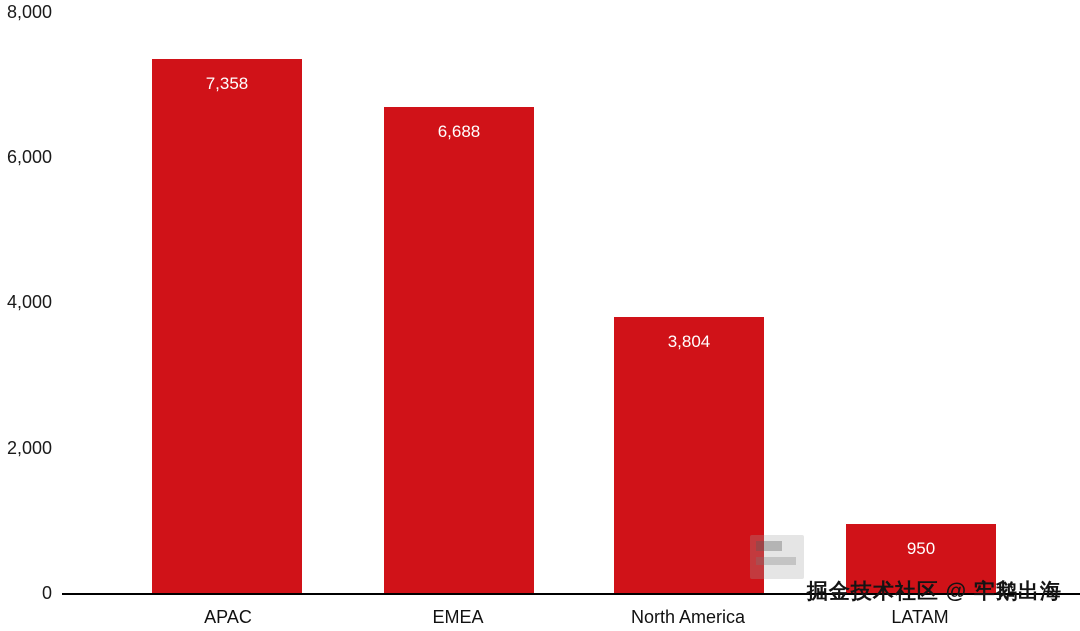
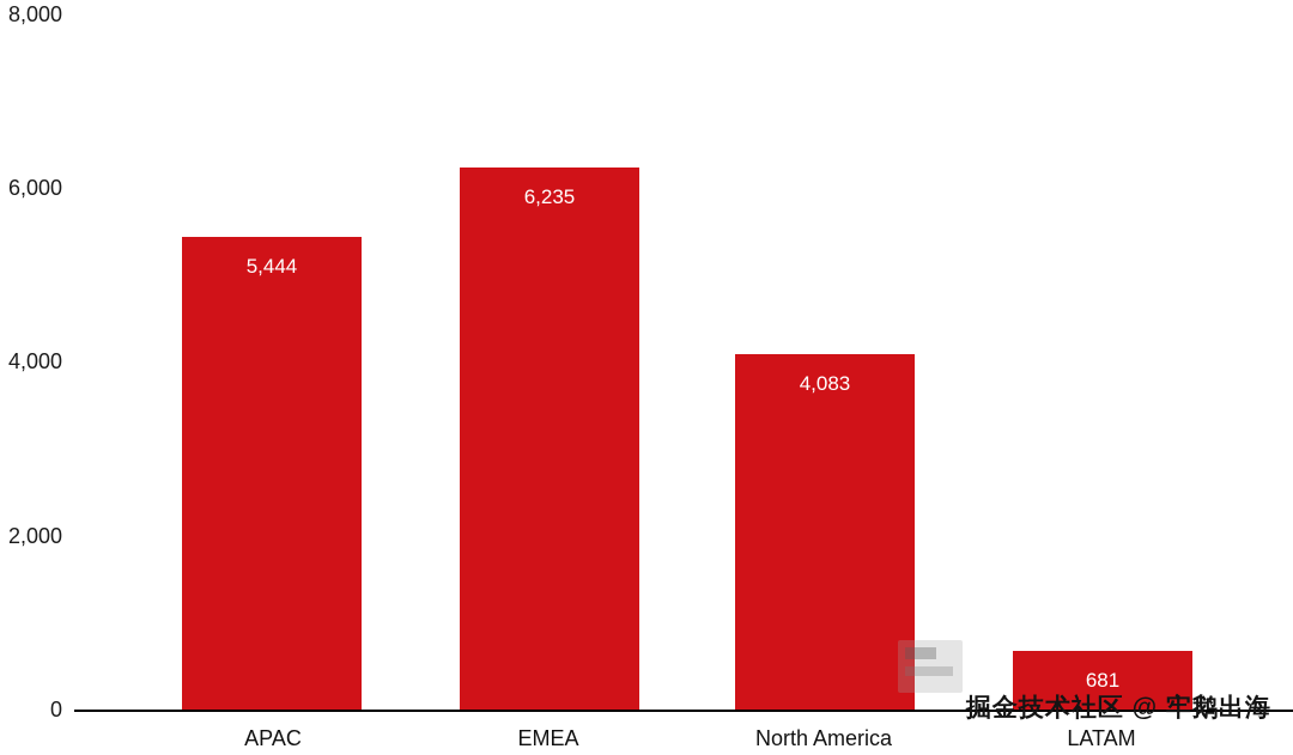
APAC: 7,358 -> 5,444
EMEA: 6,688 -> 6,235
North America: 3,804 -> 4,083
LATAM: 950 -> 681
